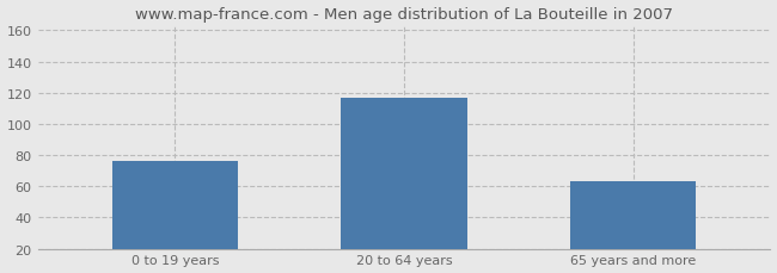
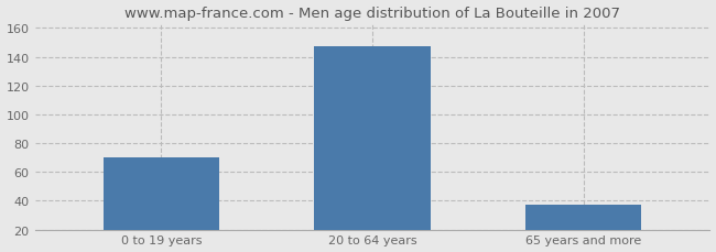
0 to 19 years: 76 -> 70
20 to 64 years: 117 -> 147
65 years and more: 63 -> 37
